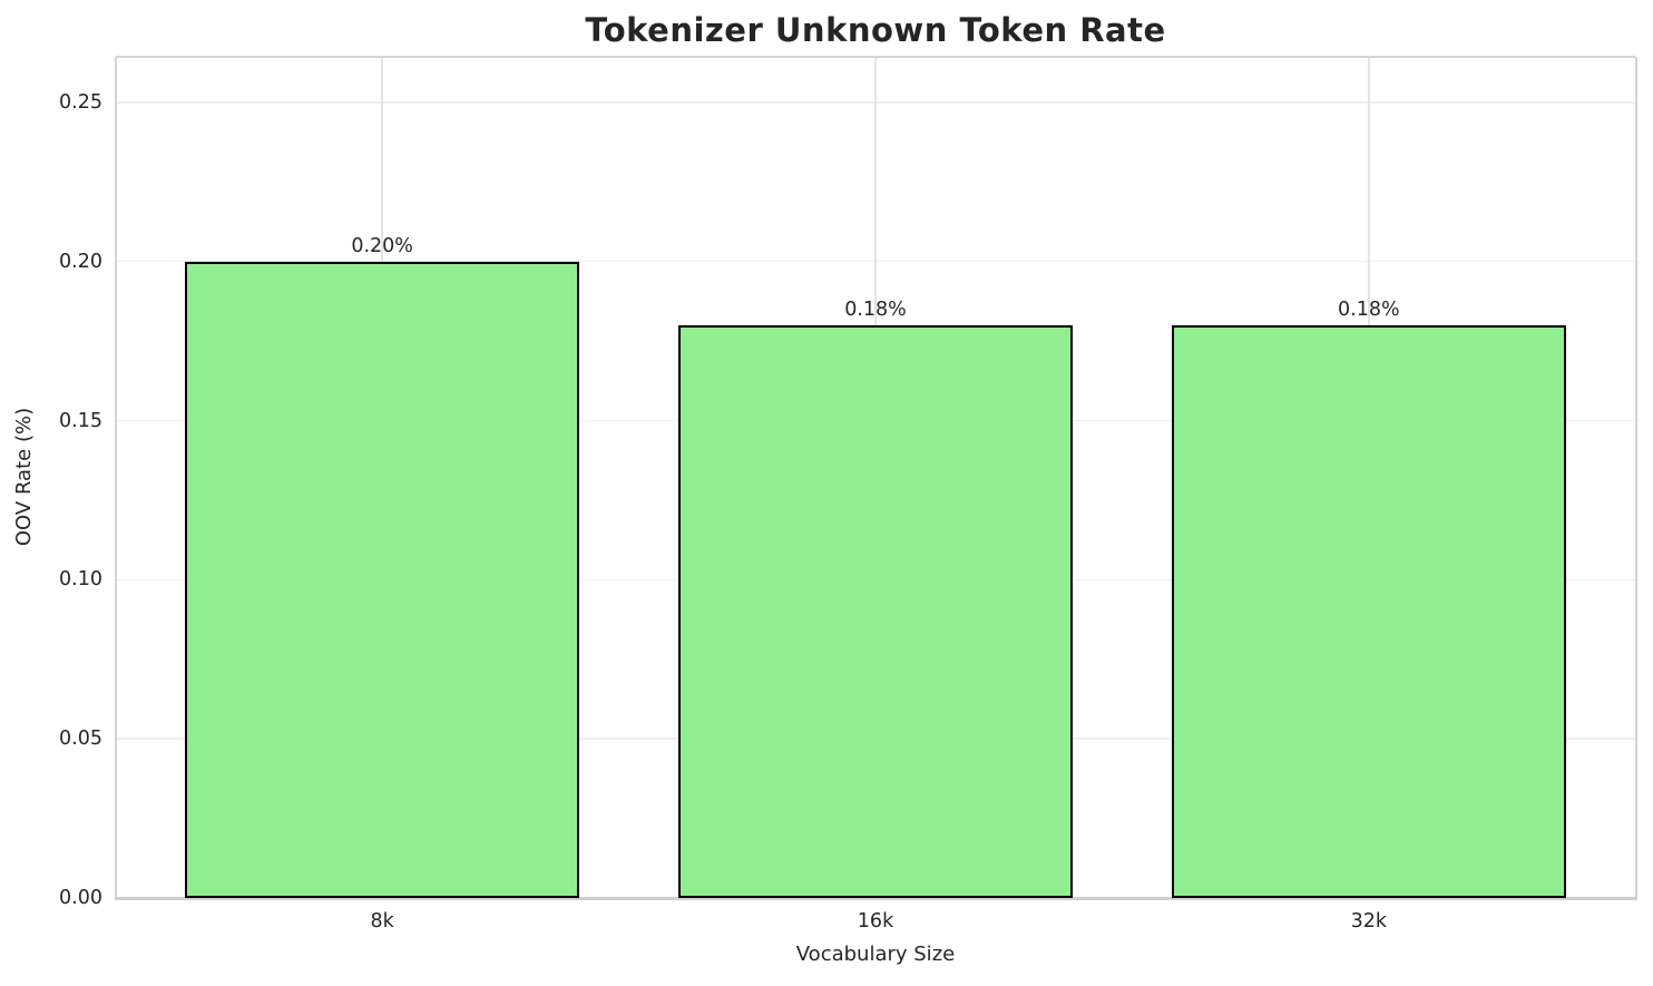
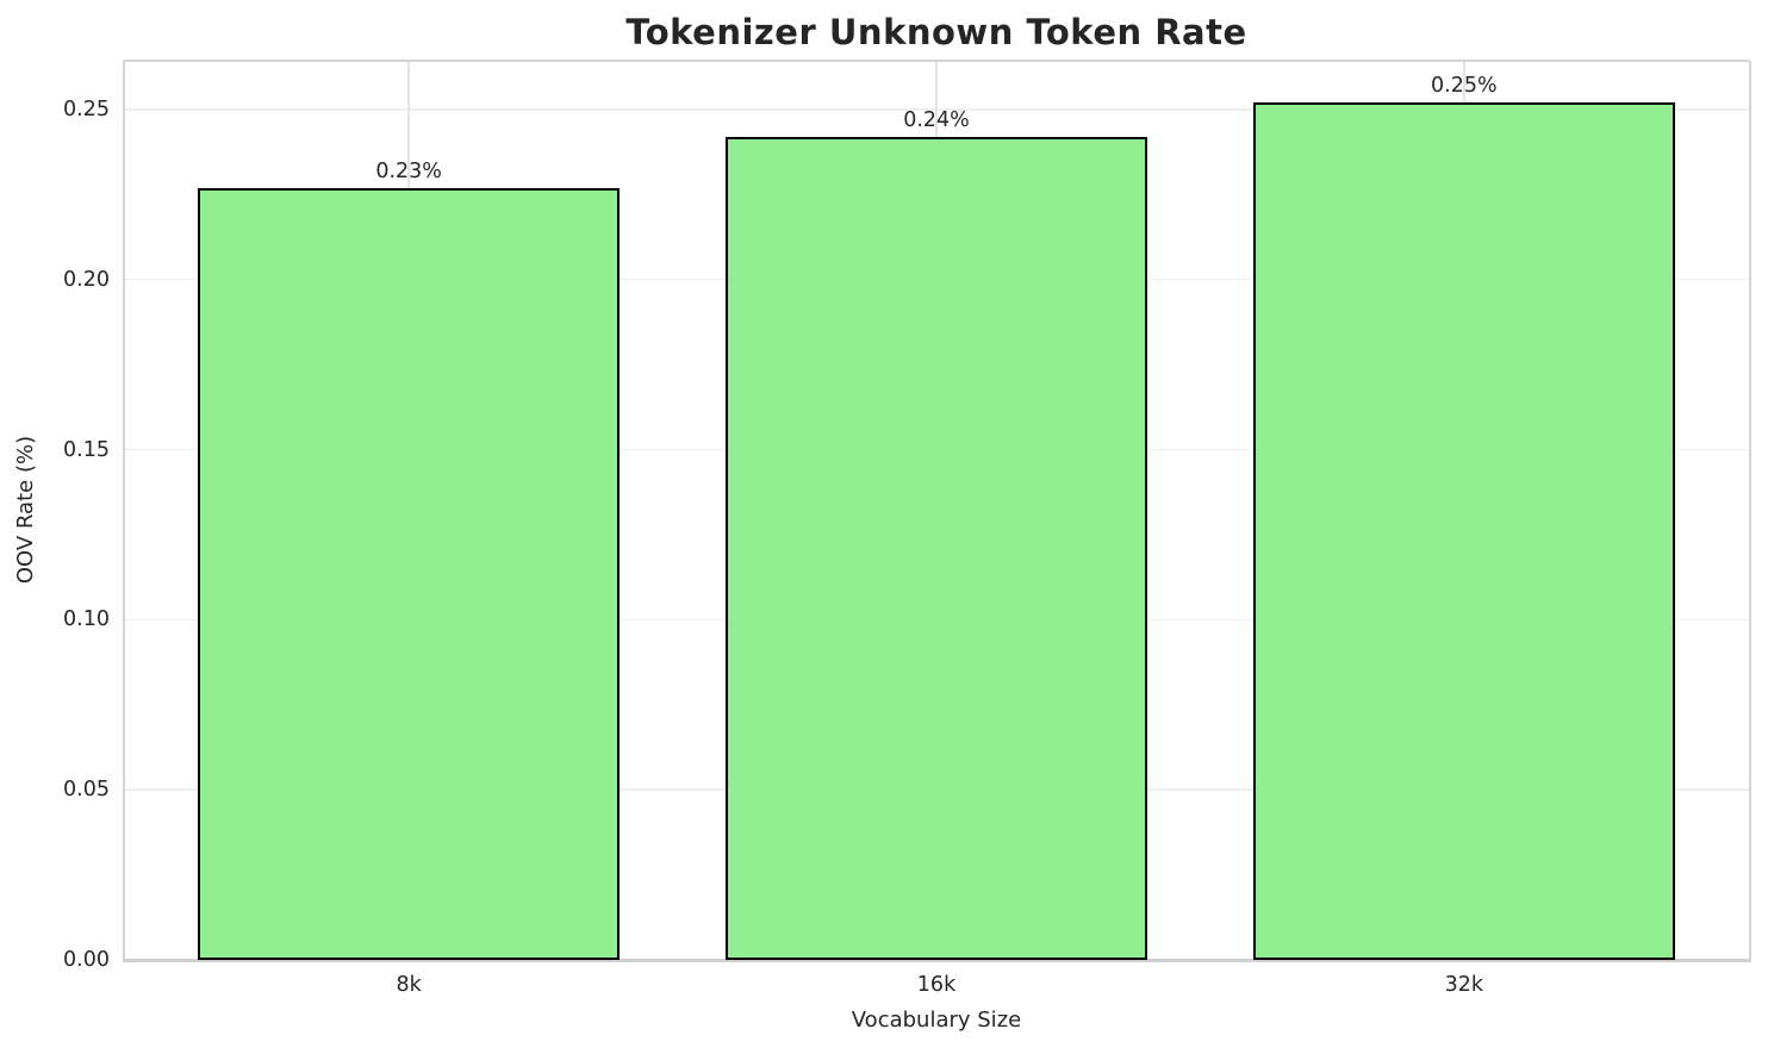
8k: 0.20% -> 0.23%
16k: 0.18% -> 0.24%
32k: 0.18% -> 0.25%
